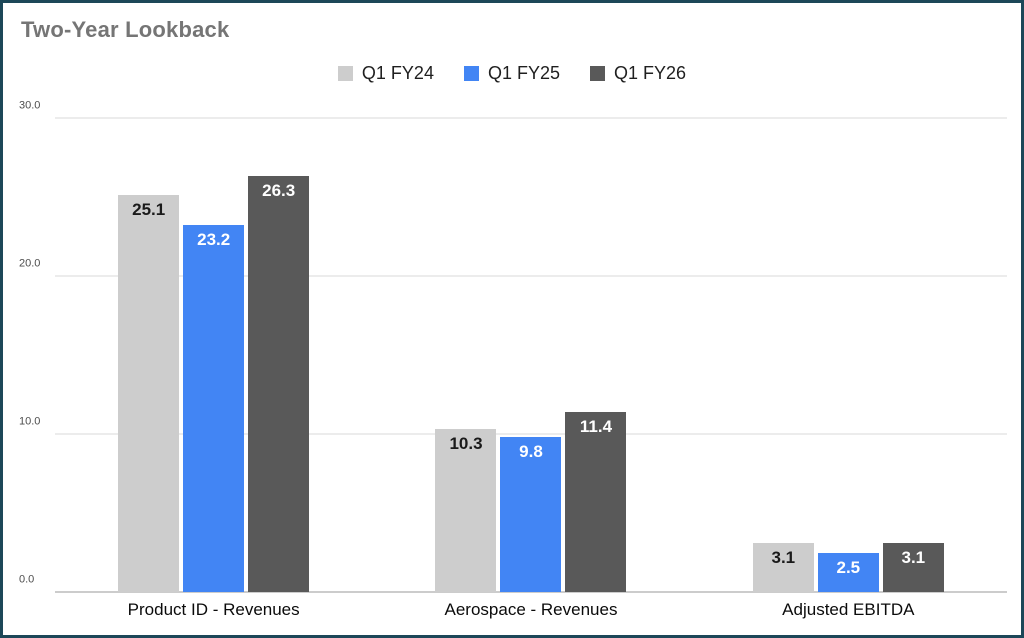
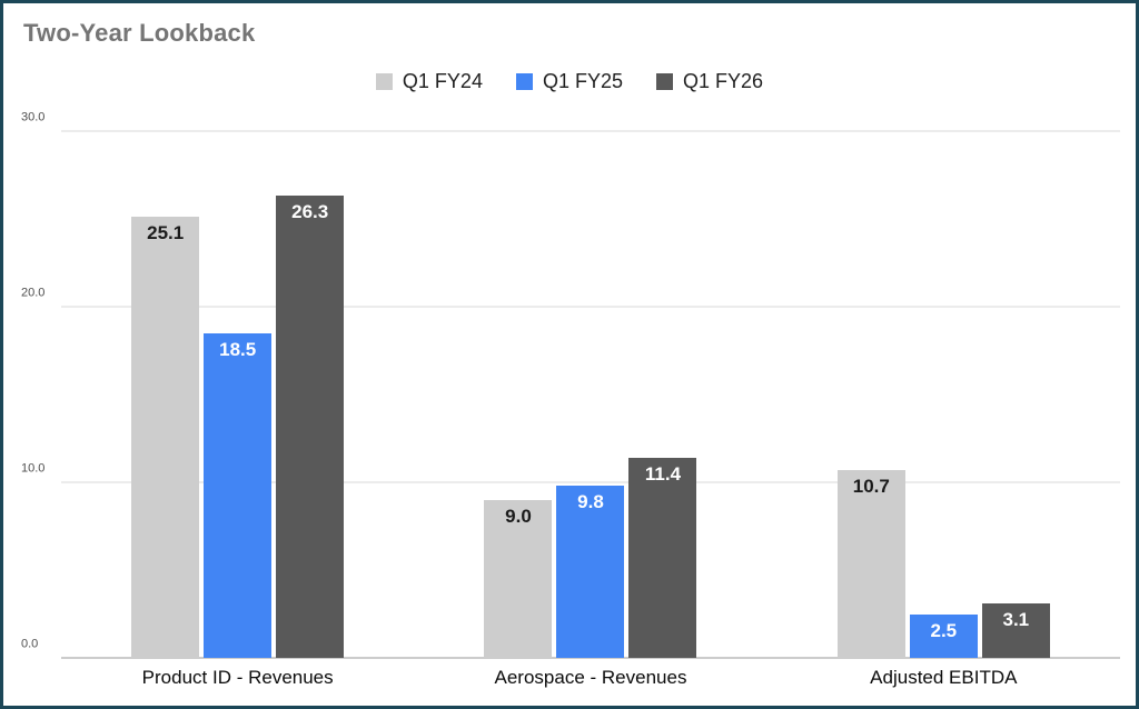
Q1 FY25/Product ID - Revenues: 23.2 -> 18.5
Q1 FY24/Aerospace - Revenues: 10.3 -> 9.0
Q1 FY24/Adjusted EBITDA: 3.1 -> 10.7
